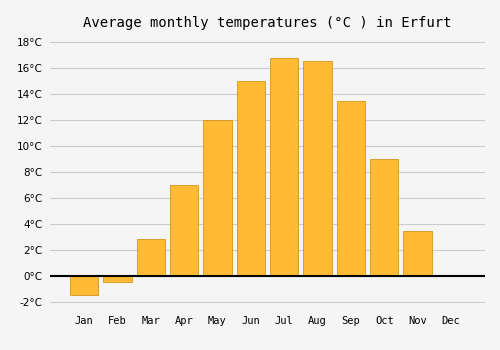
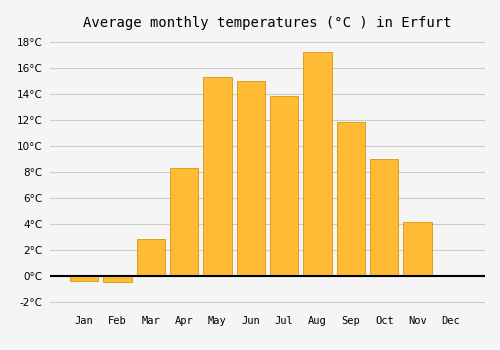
Jan: -1.5°C -> -0.4°C
Apr: 7.0°C -> 8.3°C
May: 12.0°C -> 15.3°C
Jul: 16.7°C -> 13.8°C
Aug: 16.5°C -> 17.2°C
Sep: 13.4°C -> 11.8°C
Nov: 3.4°C -> 4.1°C
